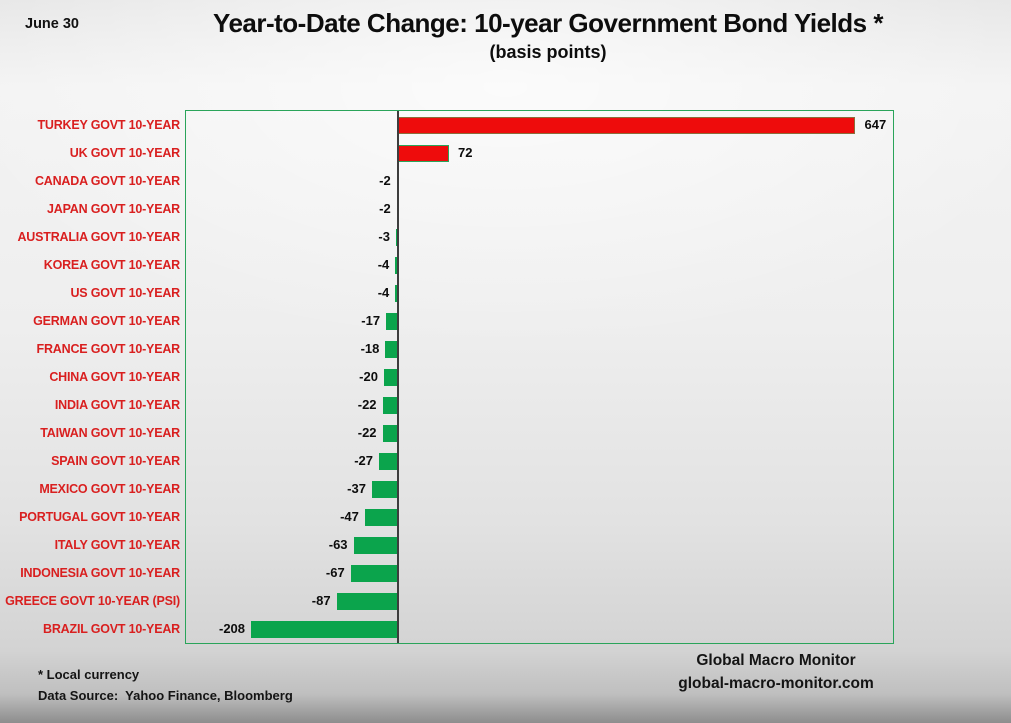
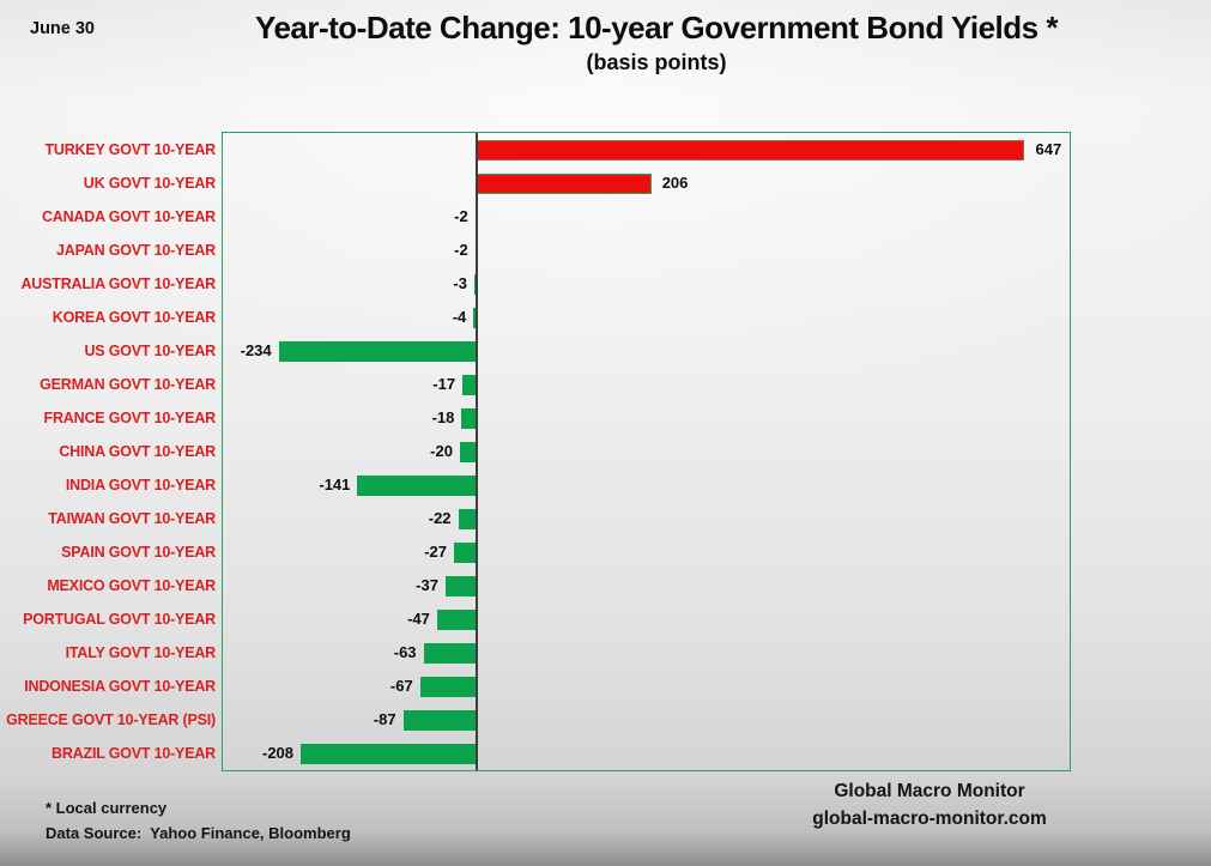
UK GOVT 10-YEAR: 72 -> 206
US GOVT 10-YEAR: -4 -> -234
INDIA GOVT 10-YEAR: -22 -> -141
